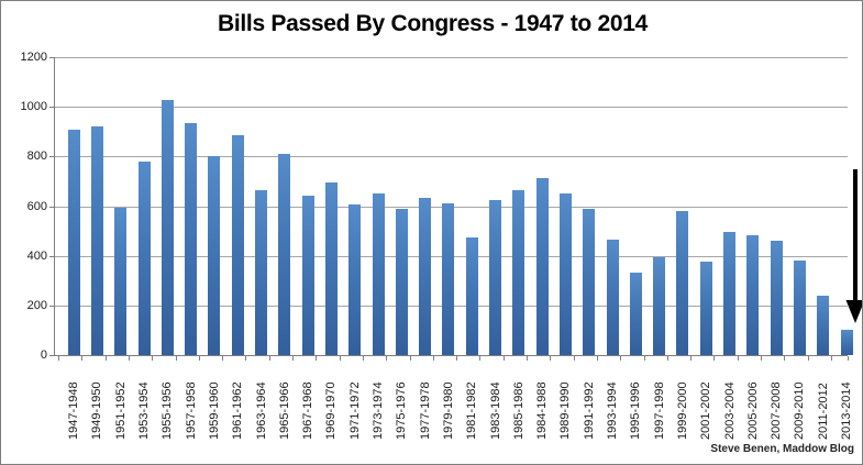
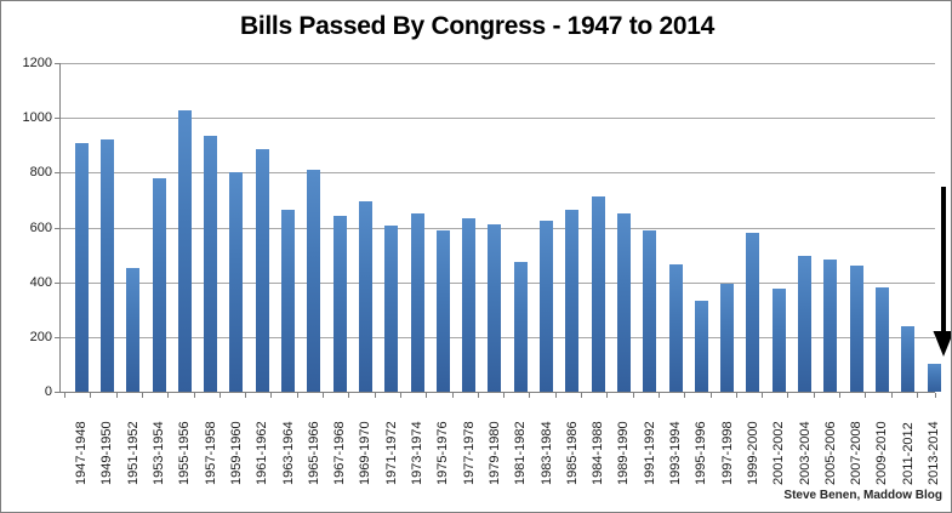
1951-1952: 590 -> 450
